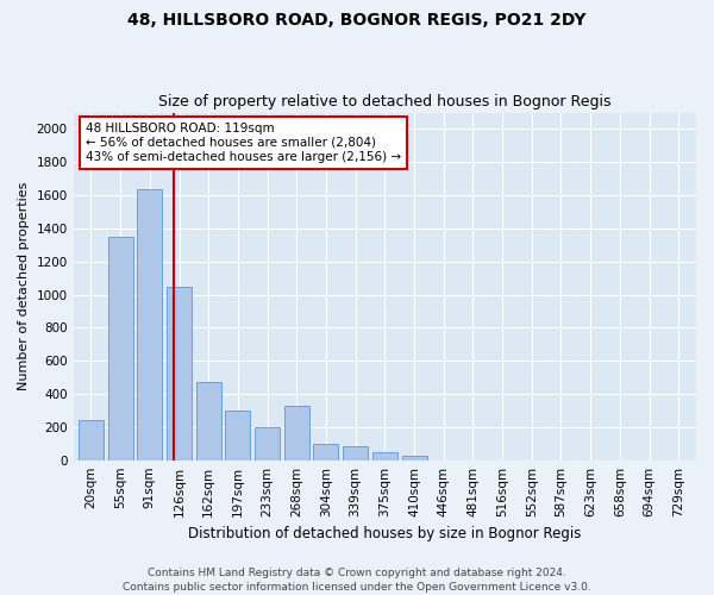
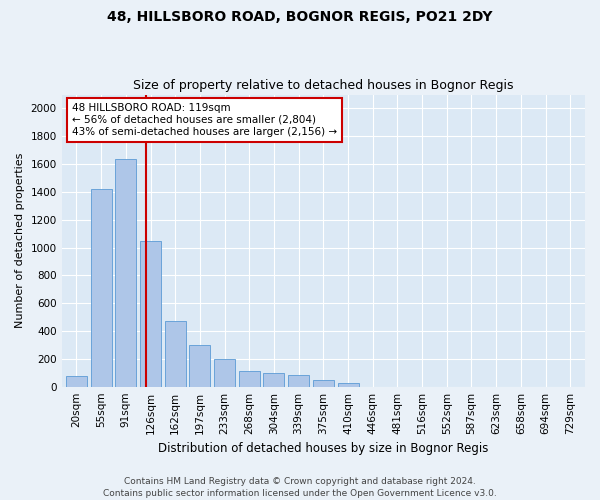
20sqm: 240 -> 80
55sqm: 1350 -> 1420
268sqm: 330 -> 120
